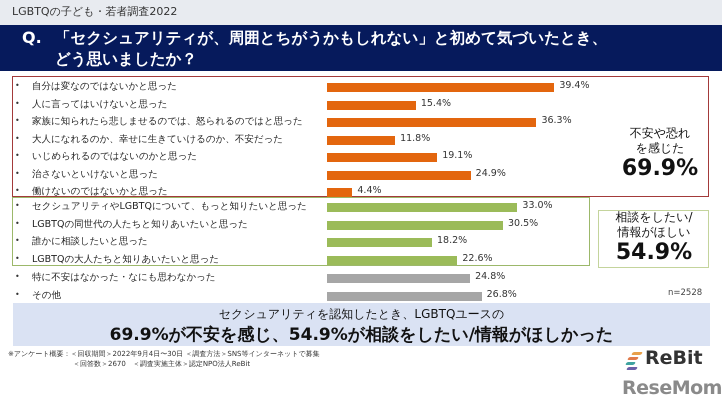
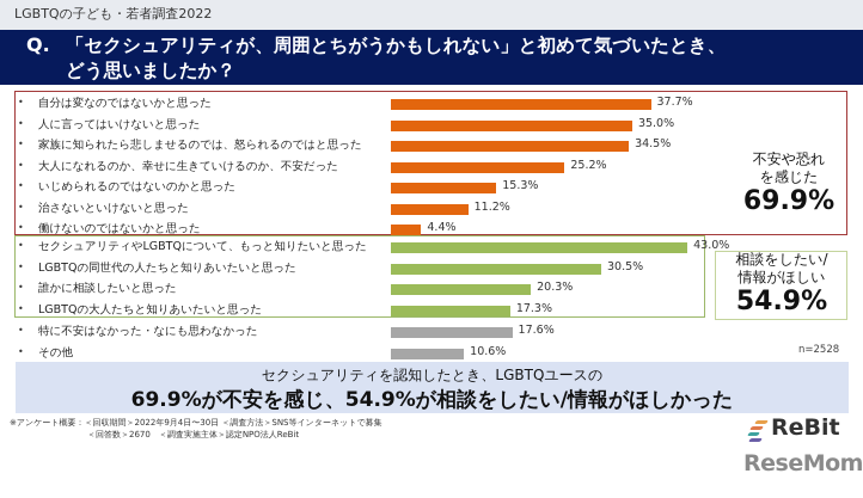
自分は変なのではないかと思った: 39.4% -> 37.7%
人に言ってはいけないと思った: 15.4% -> 35.0%
家族に知られたら悲しませるのでは、怒られるのではと思った: 36.3% -> 34.5%
大人になれるのか、幸せに生きていけるのか、不安だった: 11.8% -> 25.2%
いじめられるのではないのかと思った: 19.1% -> 15.3%
治さないといけないと思った: 24.9% -> 11.2%
セクシュアリティやLGBTQについて、もっと知りたいと思った: 33.0% -> 43.0%
誰かに相談したいと思った: 18.2% -> 20.3%
LGBTQの大人たちと知りあいたいと思った: 22.6% -> 17.3%
特に不安はなかった・なにも思わなかった: 24.8% -> 17.6%
その他: 26.8% -> 10.6%
